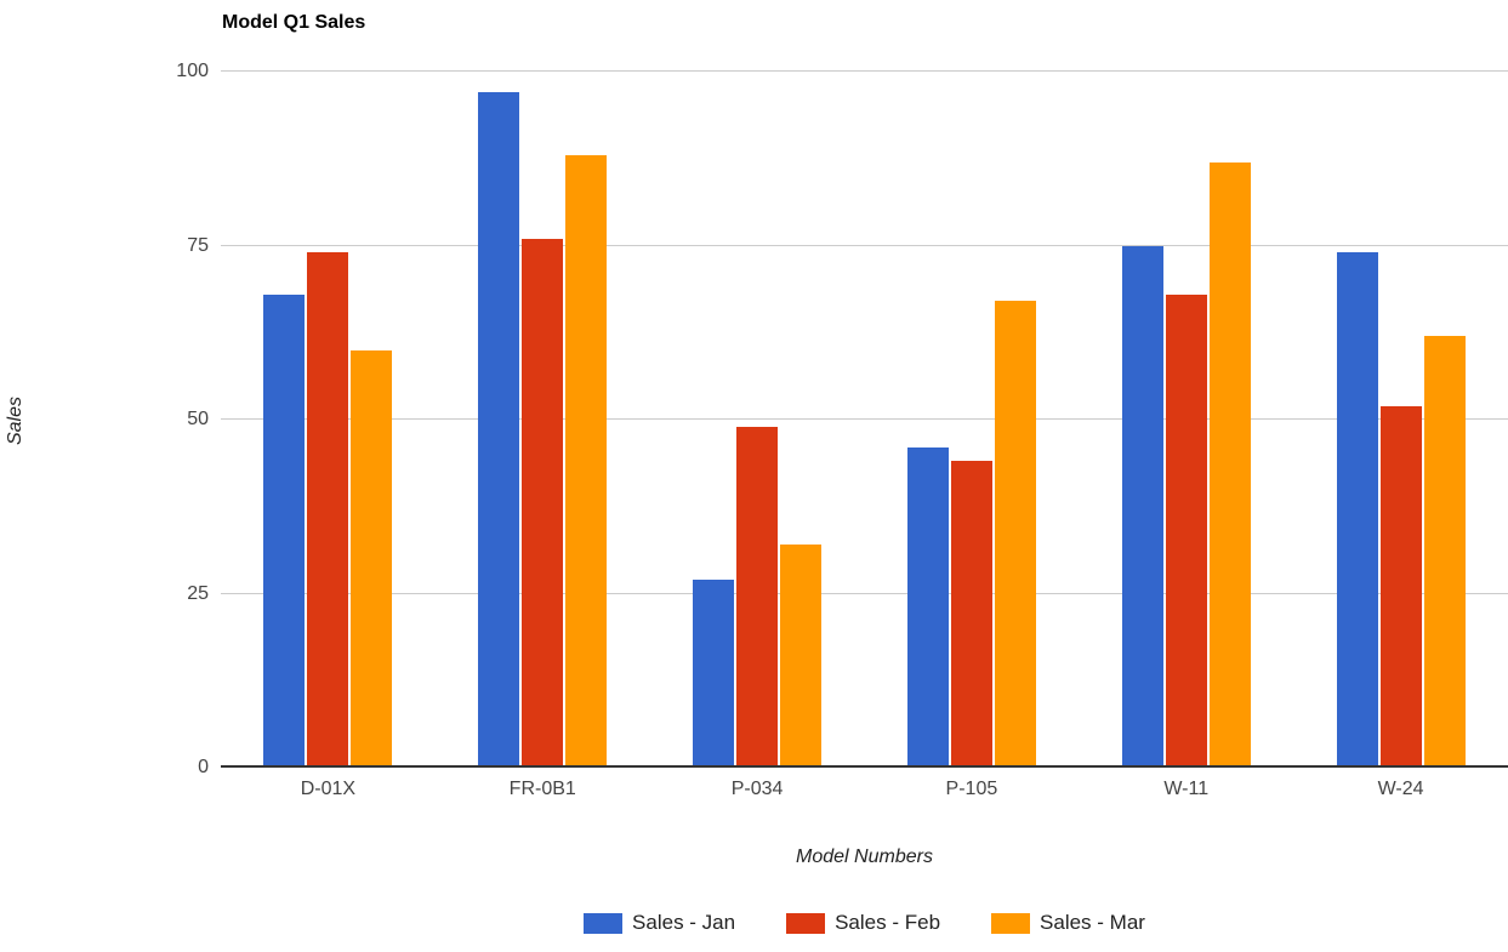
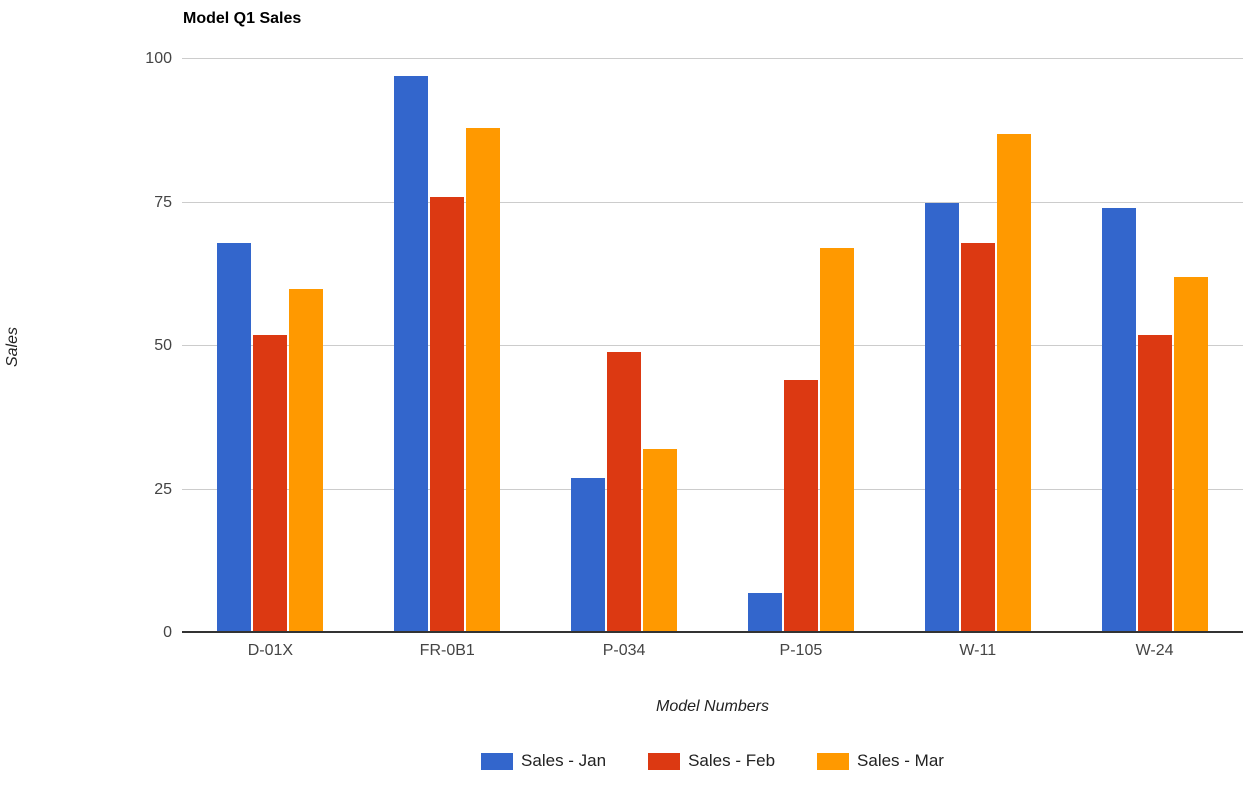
Sales - Feb/D-01X: 74 -> 52
Sales - Jan/P-105: 46 -> 7
